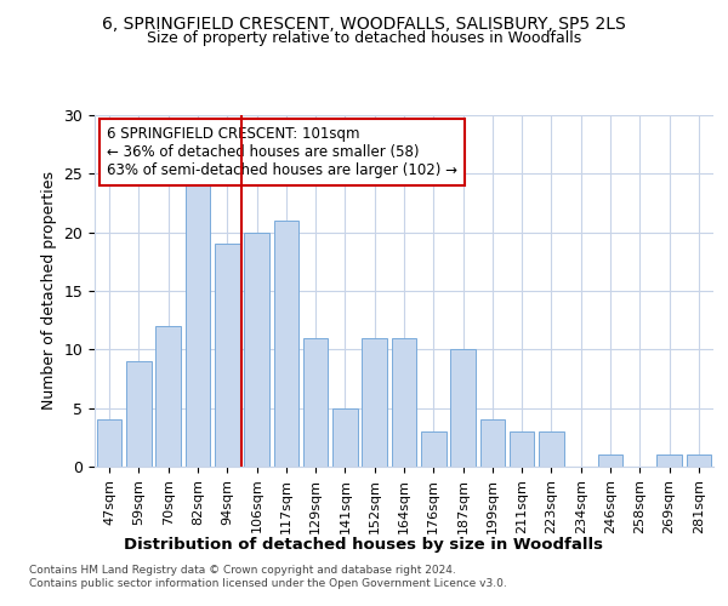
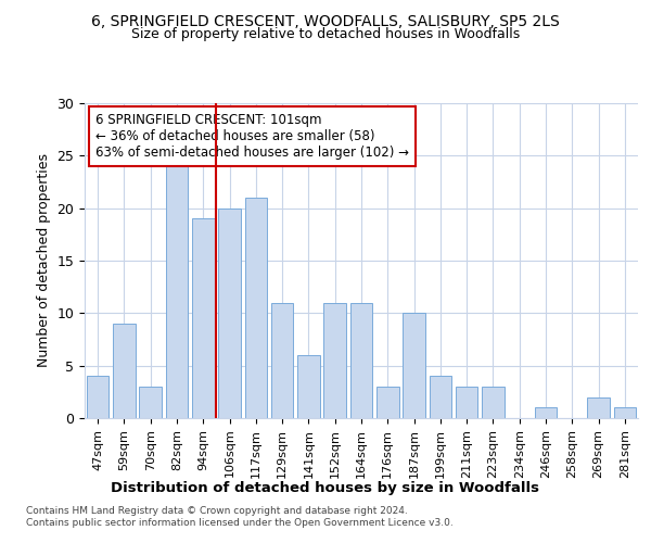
70sqm: 12 -> 3
141sqm: 5 -> 6
269sqm: 1 -> 2
